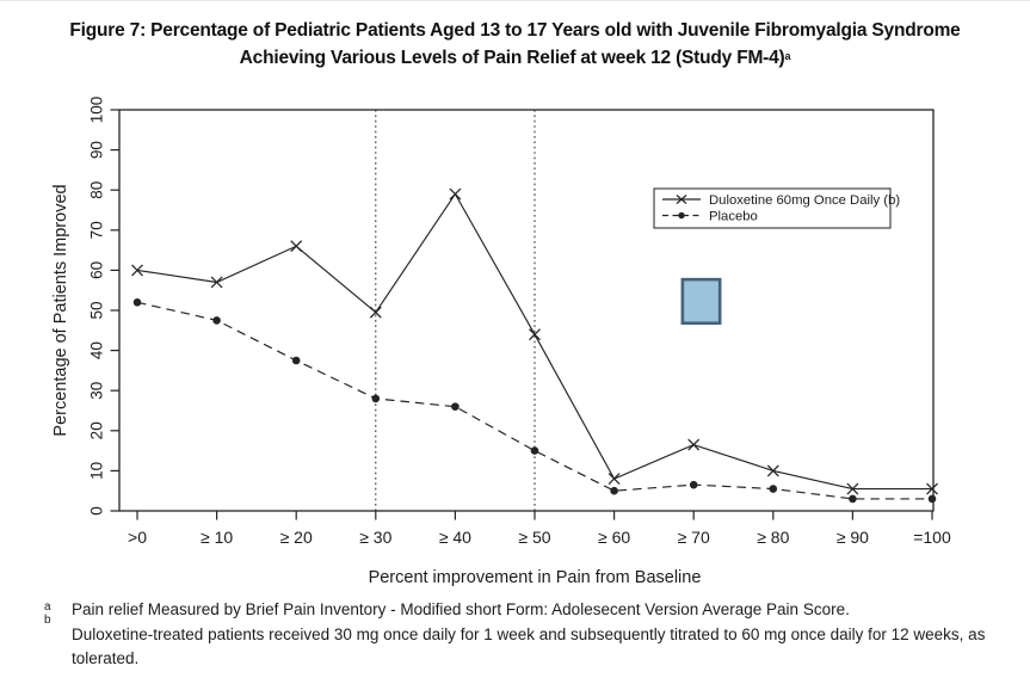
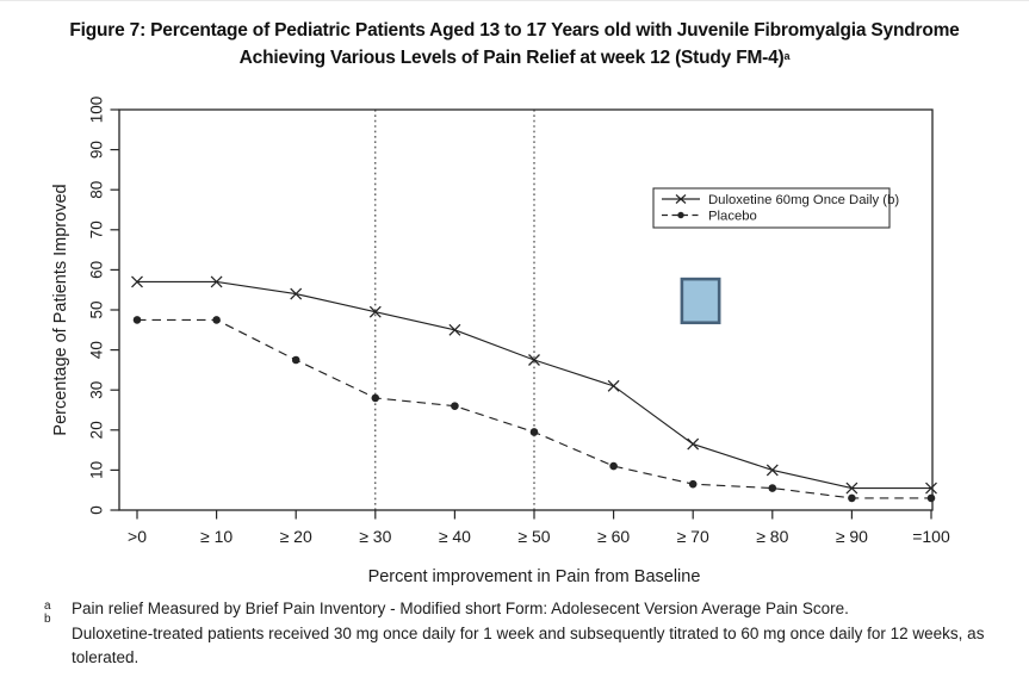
Duloxetine 60mg Once Daily (b)/>0: 60 -> 57
Placebo/>0: 52 -> 48
Duloxetine 60mg Once Daily (b)/≥ 20: 66 -> 54
Duloxetine 60mg Once Daily (b)/≥ 40: 79 -> 45
Duloxetine 60mg Once Daily (b)/≥ 50: 44 -> 38
Placebo/≥ 50: 15 -> 20
Duloxetine 60mg Once Daily (b)/≥ 60: 8 -> 31
Placebo/≥ 60: 5 -> 11
